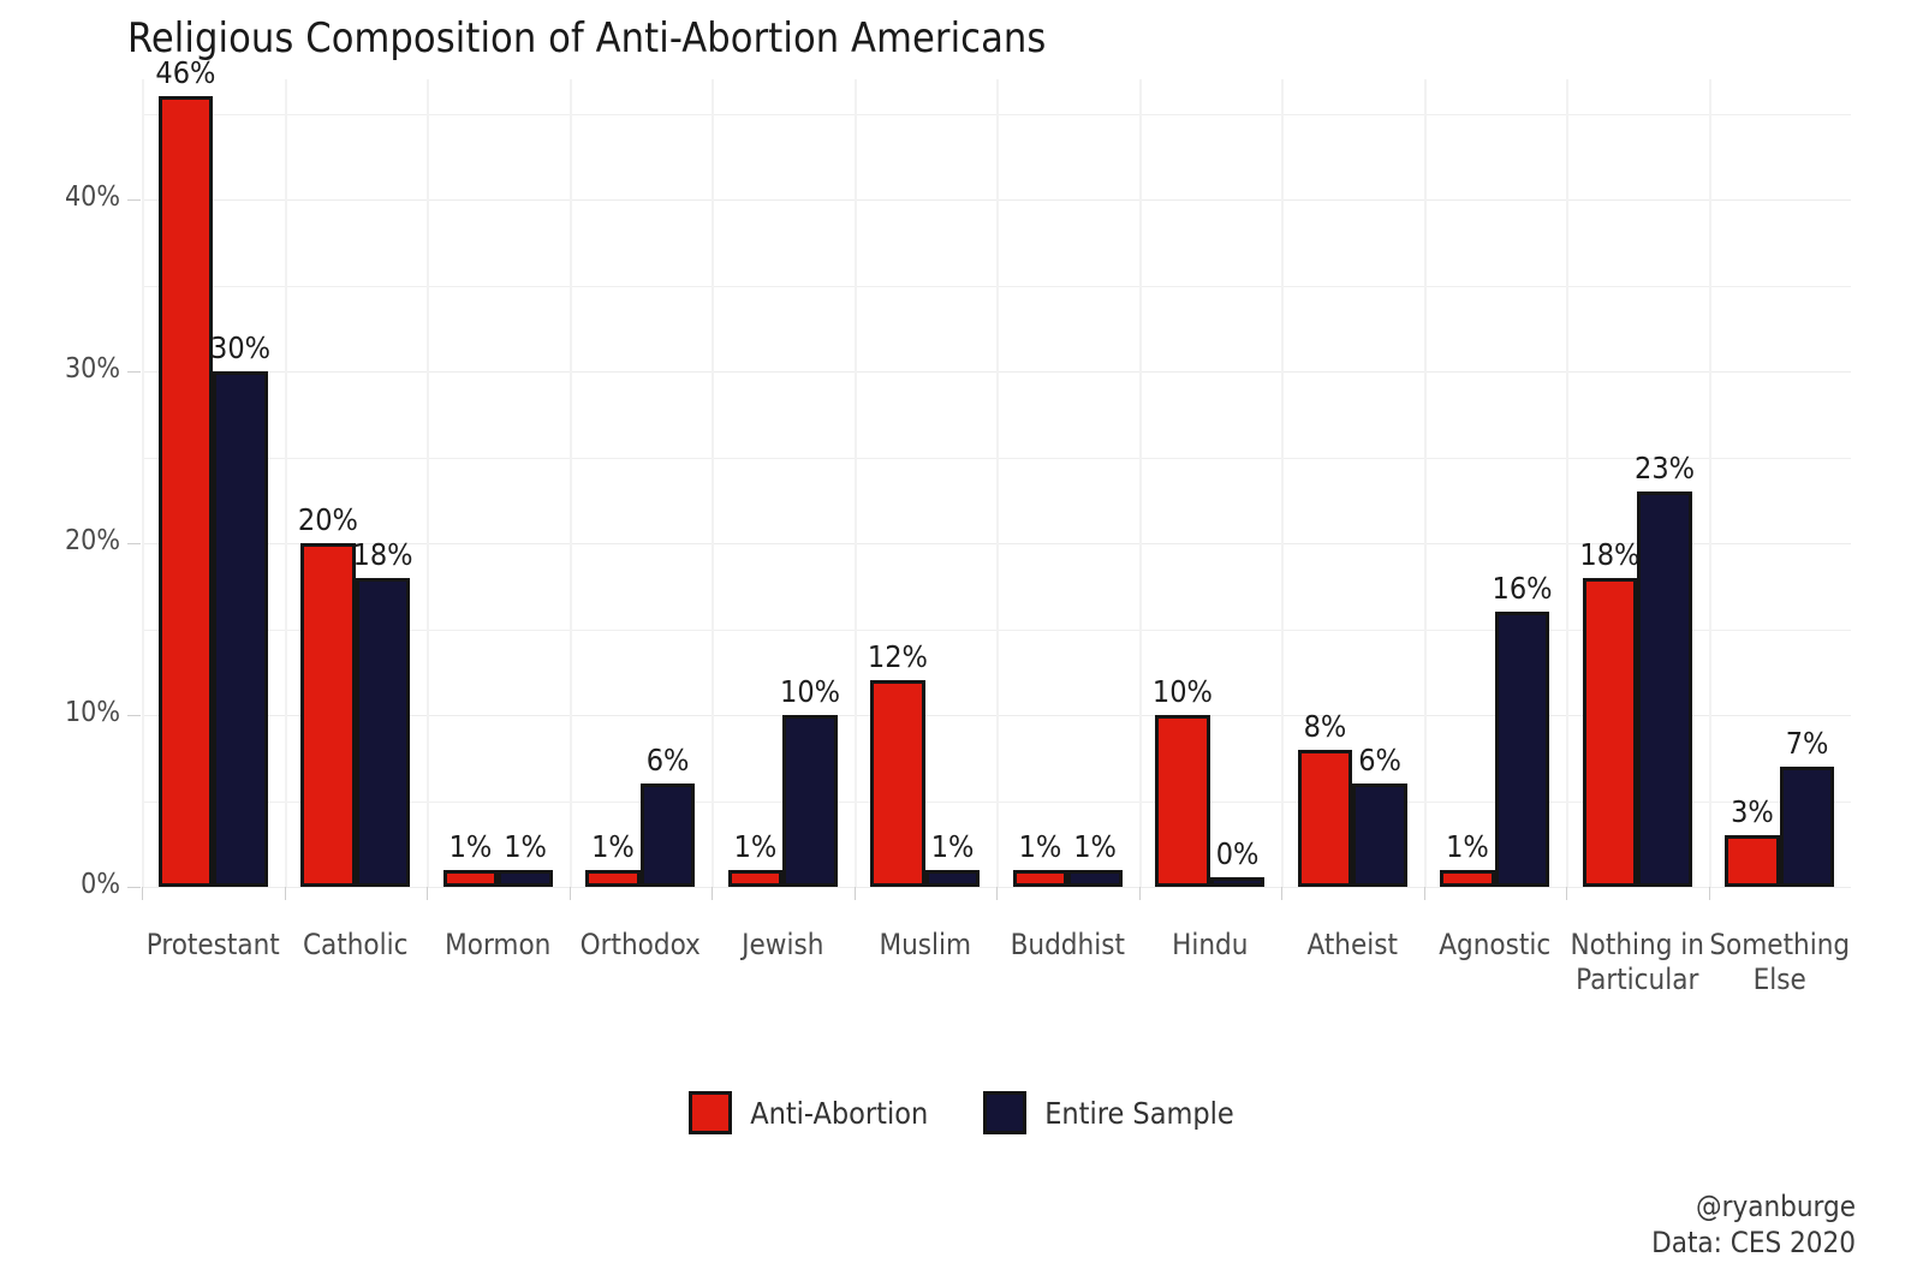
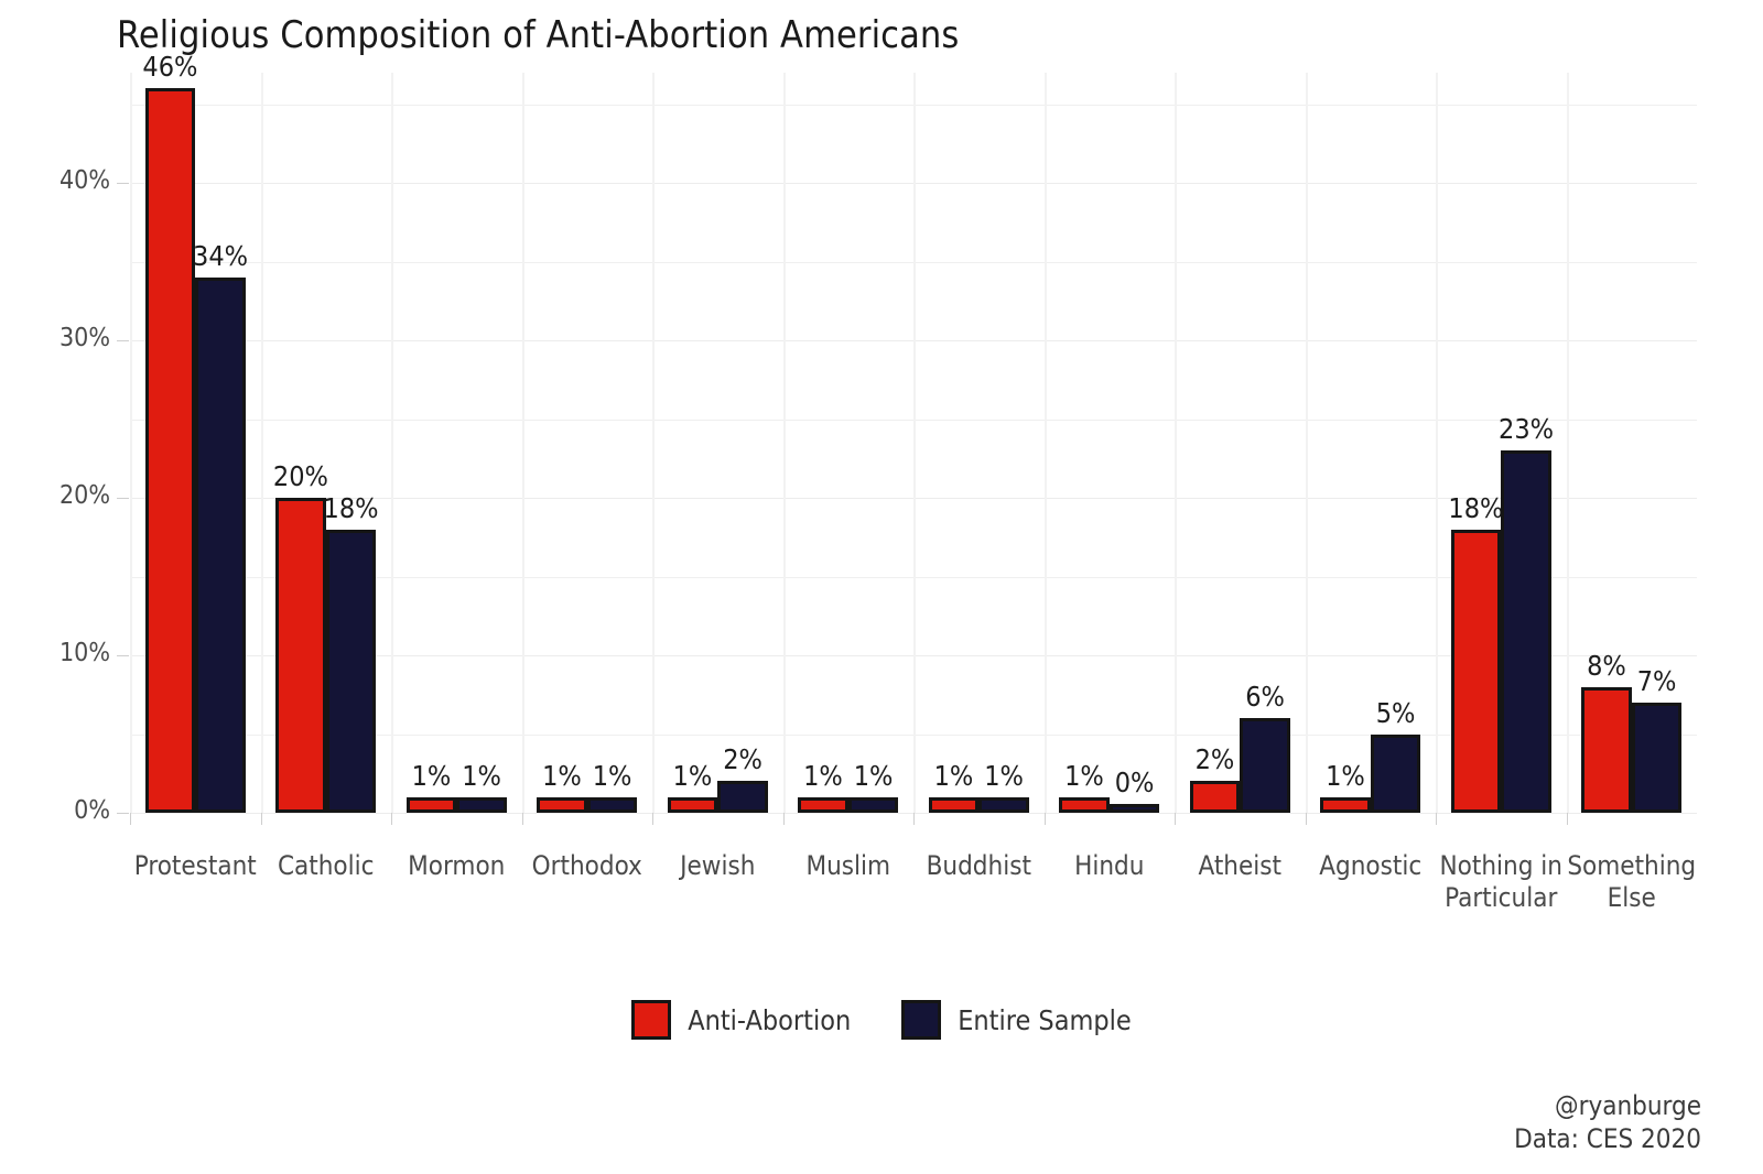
Entire Sample/Protestant: 30% -> 34%
Entire Sample/Orthodox: 6% -> 1%
Entire Sample/Jewish: 10% -> 2%
Anti-Abortion/Muslim: 12% -> 1%
Anti-Abortion/Hindu: 10% -> 1%
Anti-Abortion/Atheist: 8% -> 2%
Entire Sample/Agnostic: 16% -> 5%
Anti-Abortion/Something Else: 3% -> 8%
